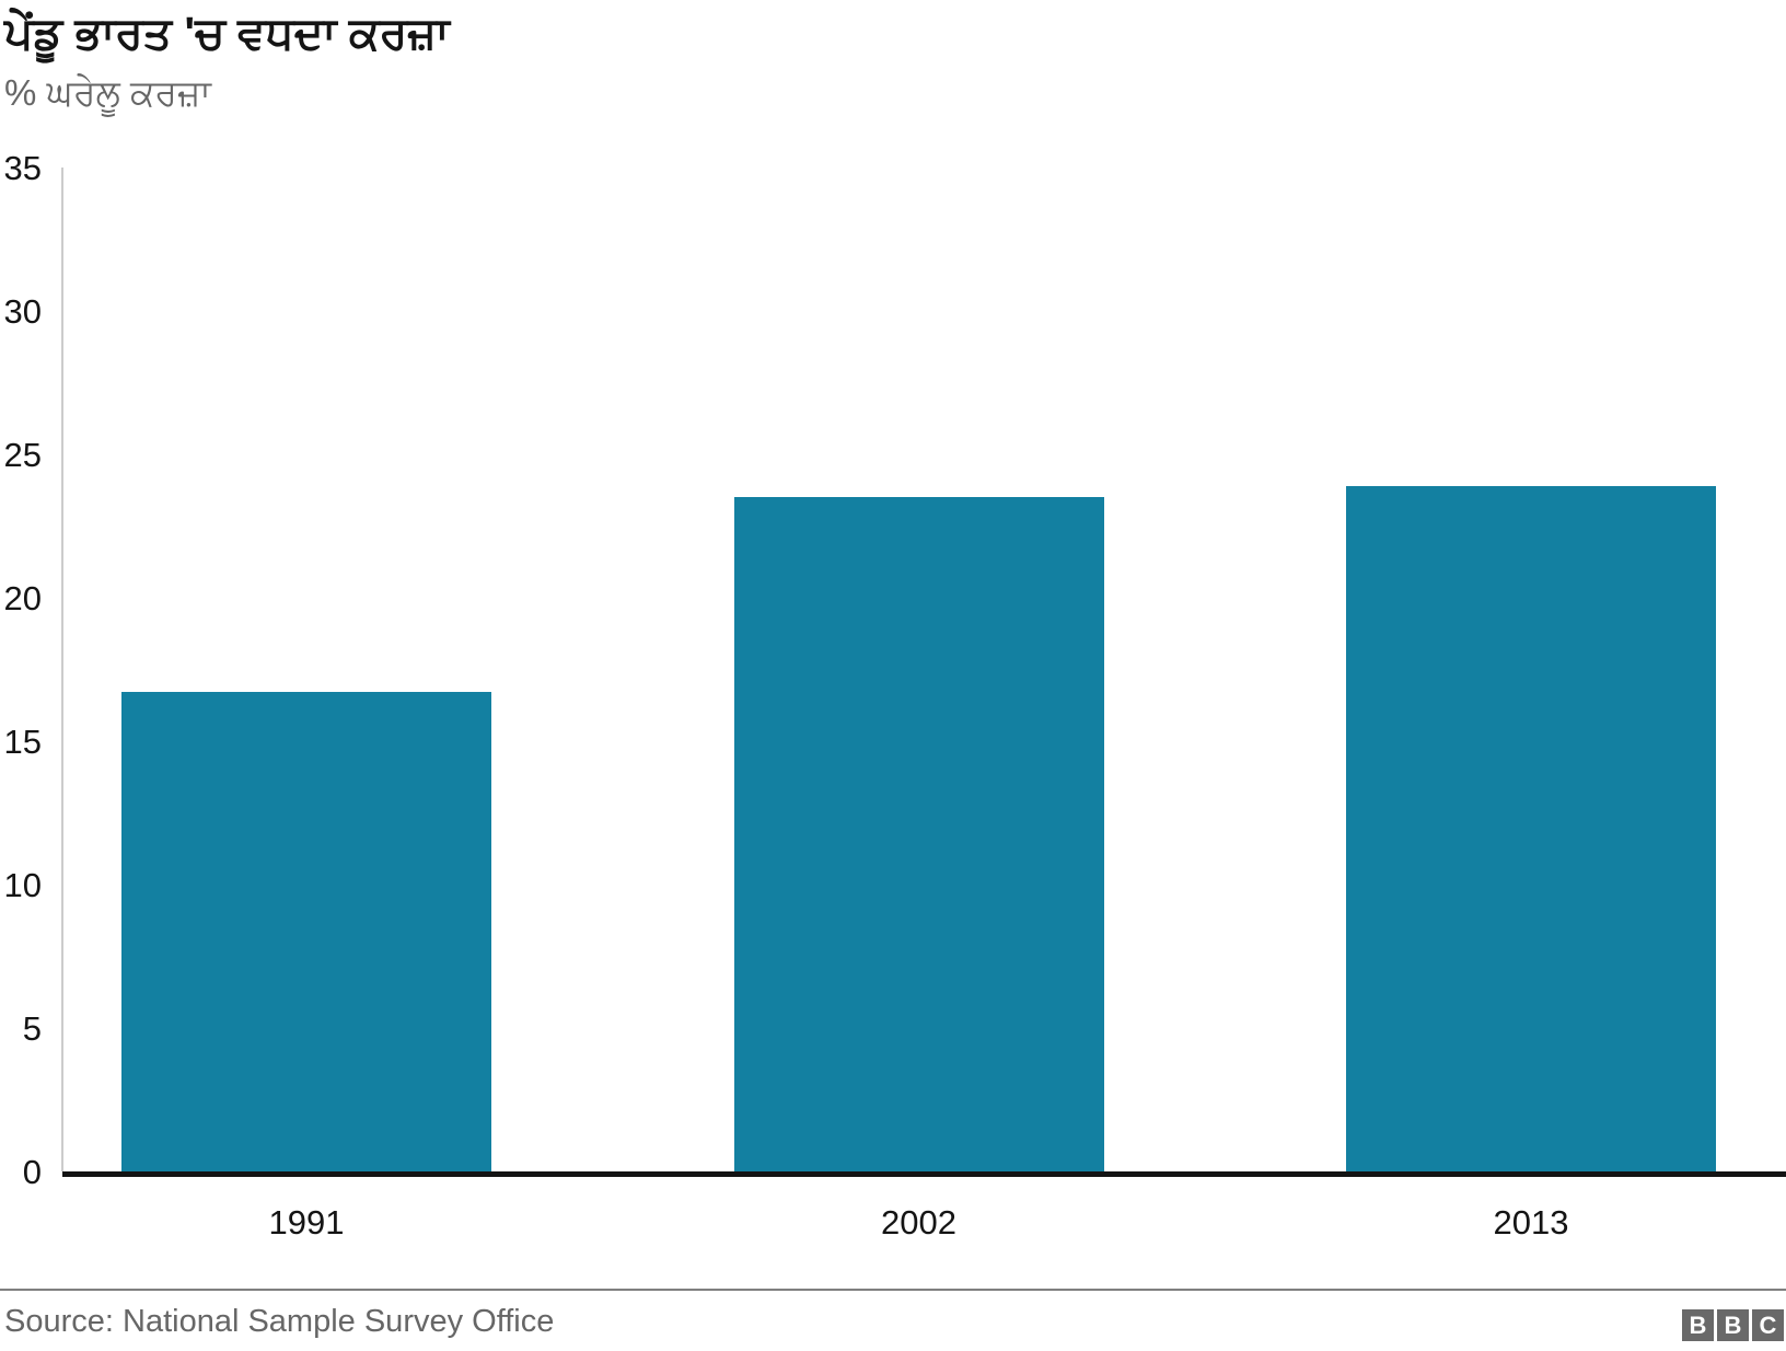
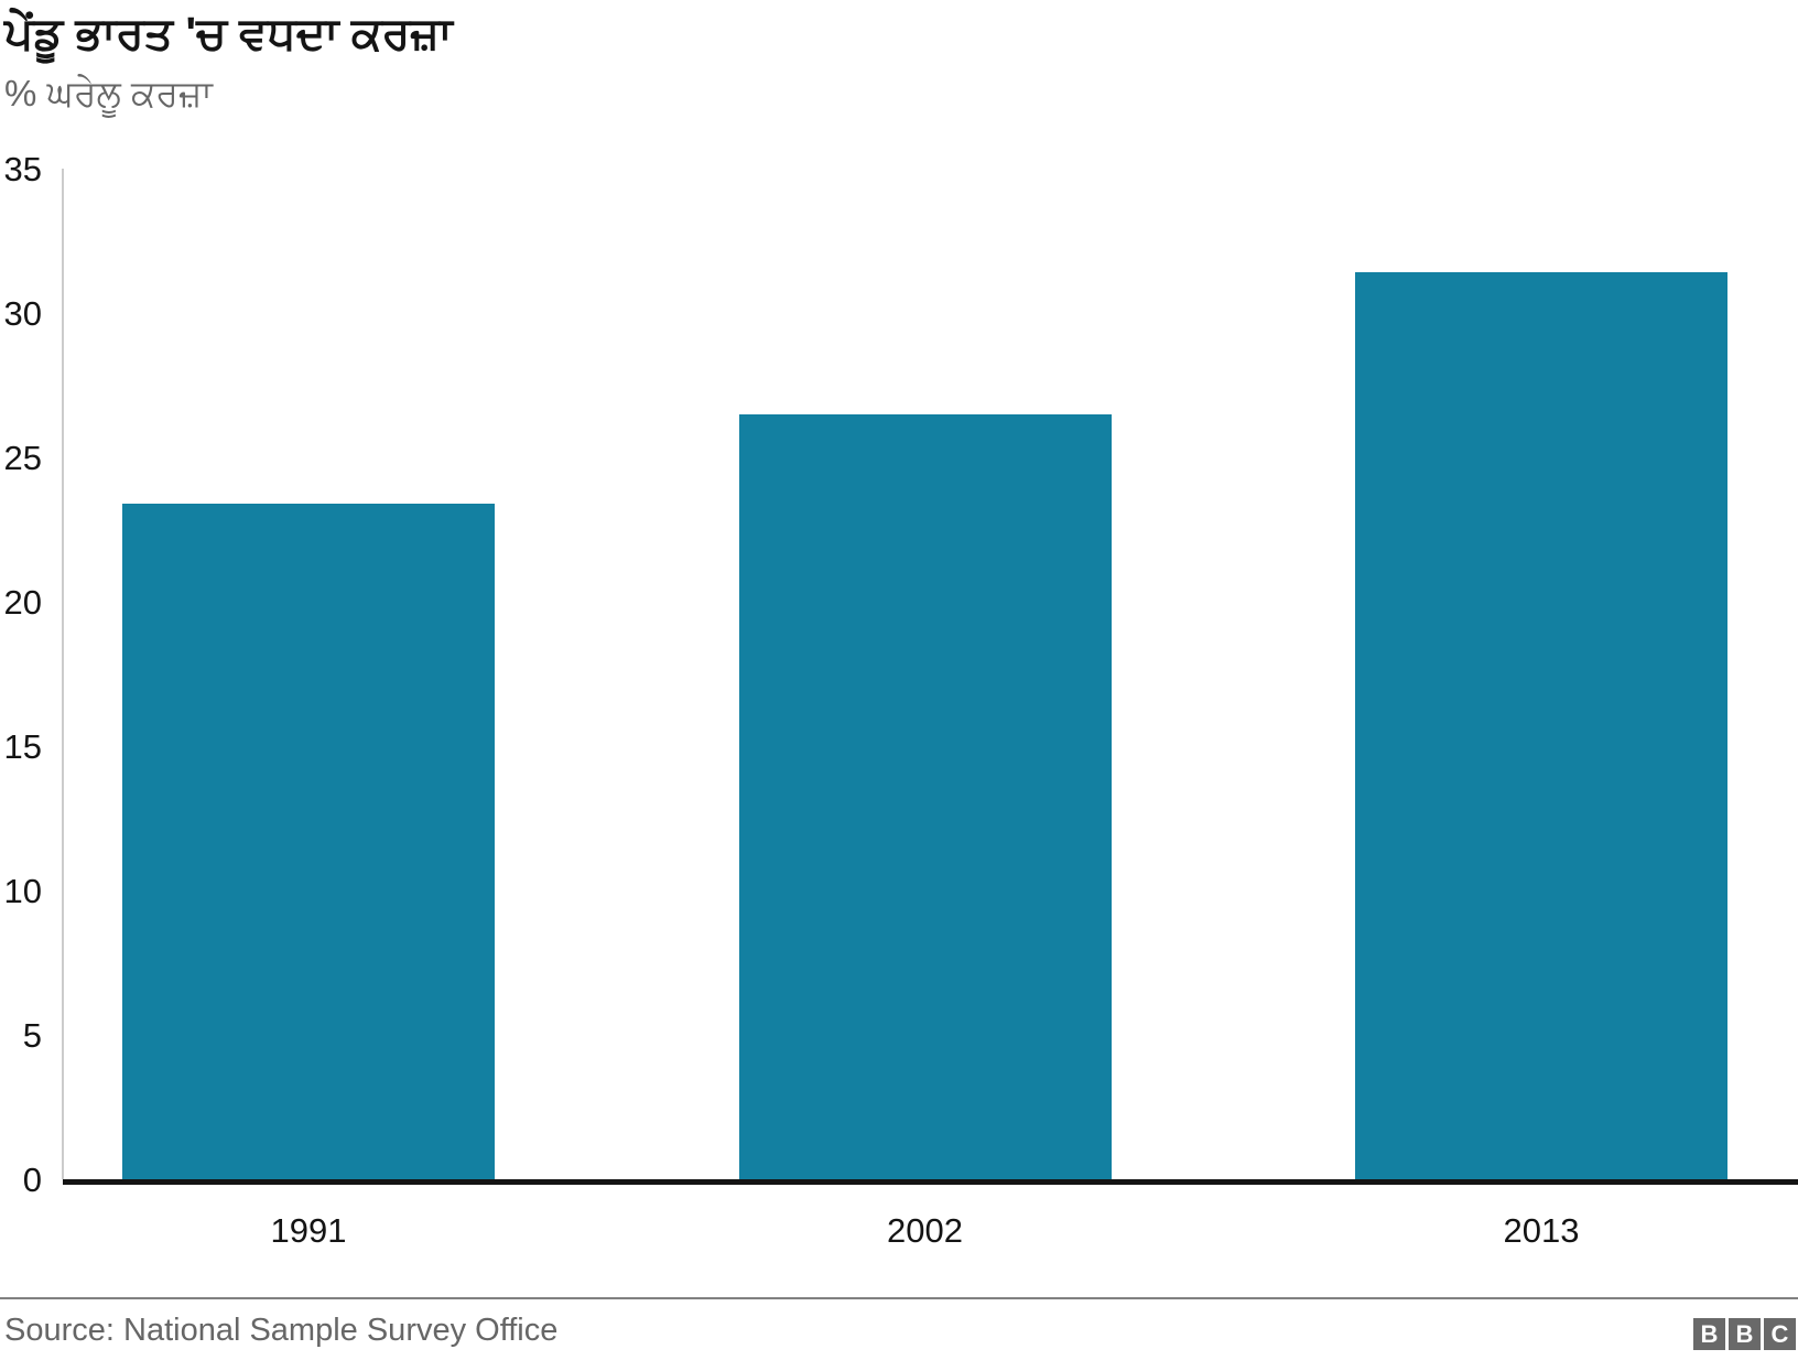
1991: 16.7 -> 23.4
2002: 23.5 -> 26.5
2013: 23.9 -> 31.4
